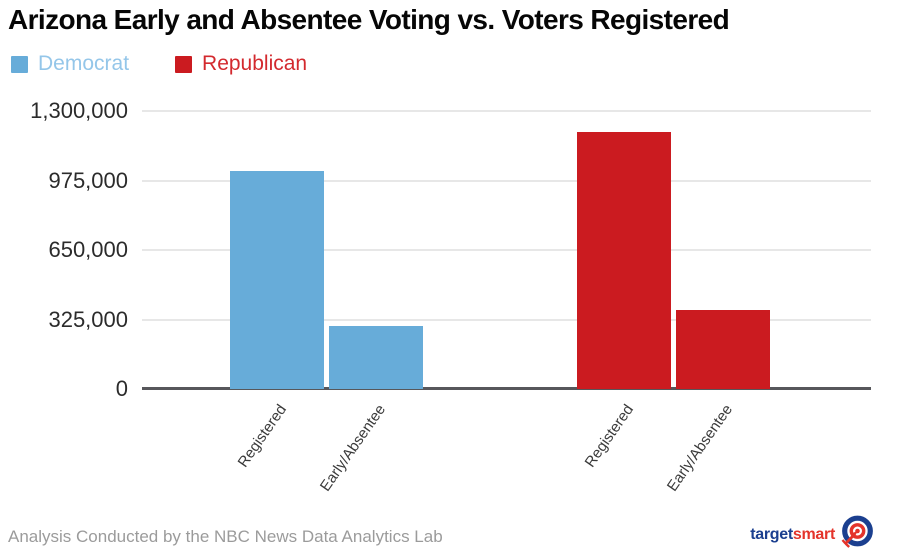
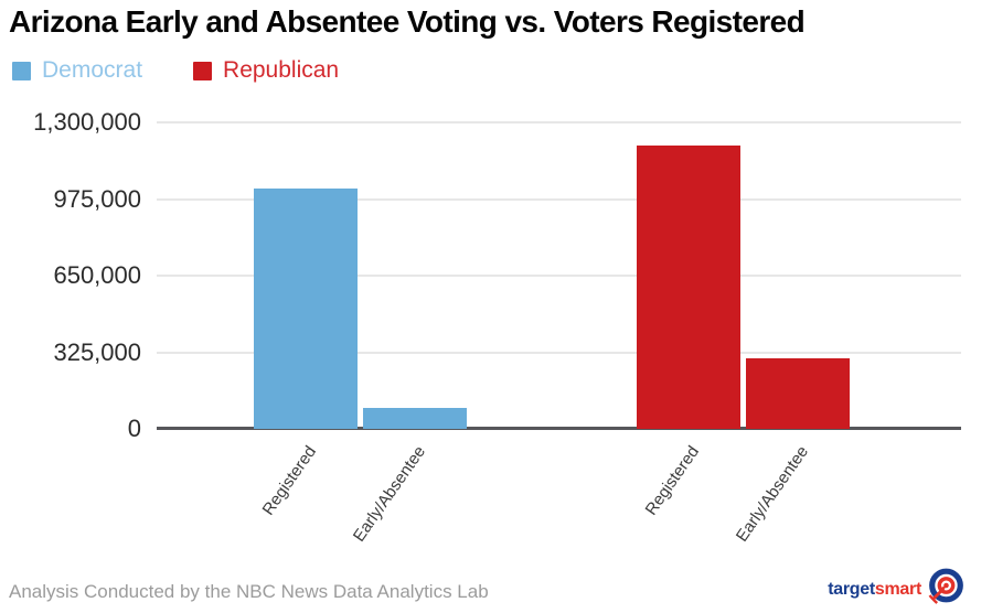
Democrat/Early/Absentee: 300000 -> 90000
Republican/Early/Absentee: 370000 -> 300000
